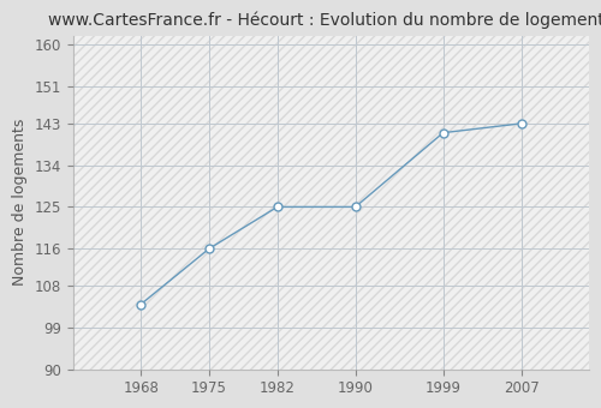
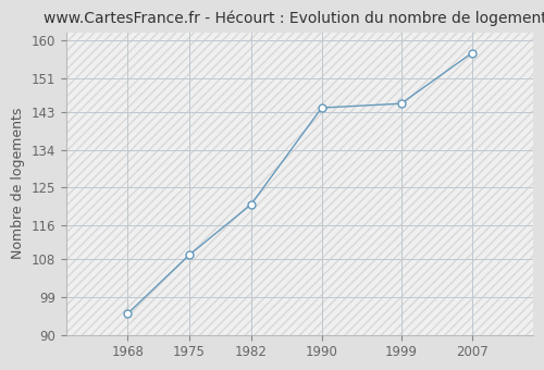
1968: 104 -> 95
1975: 116 -> 109
1982: 125 -> 121
1990: 125 -> 144
1999: 141 -> 145
2007: 143 -> 157
